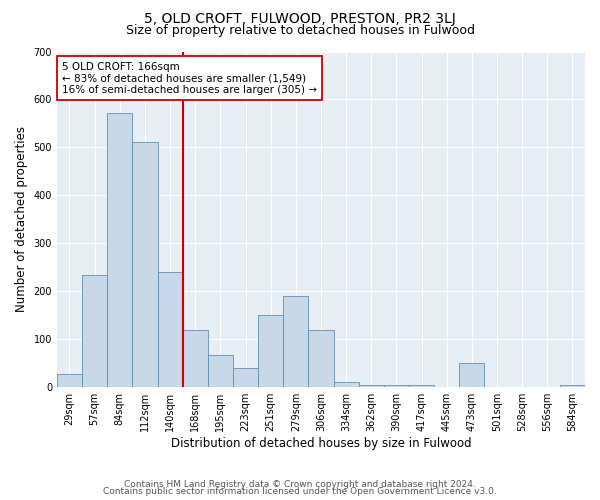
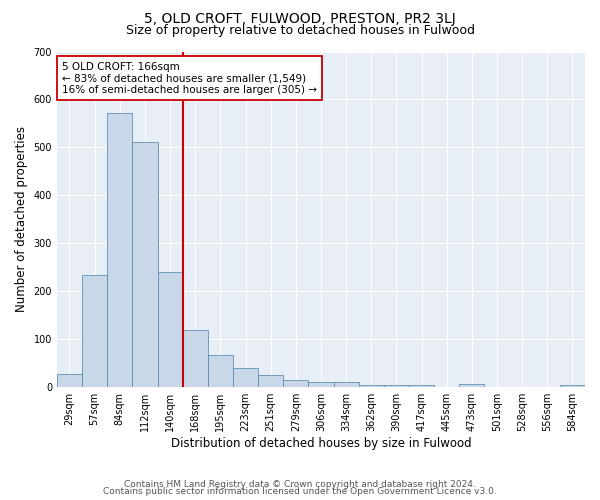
251sqm: 150 -> 25
279sqm: 190 -> 14
306sqm: 120 -> 10
473sqm: 50 -> 6
